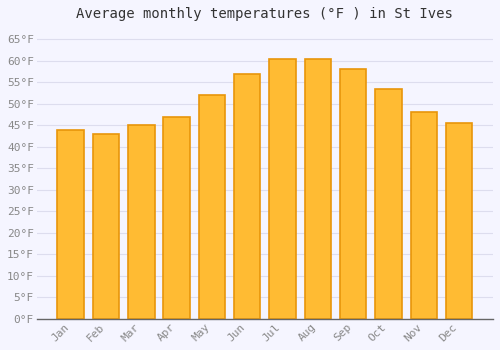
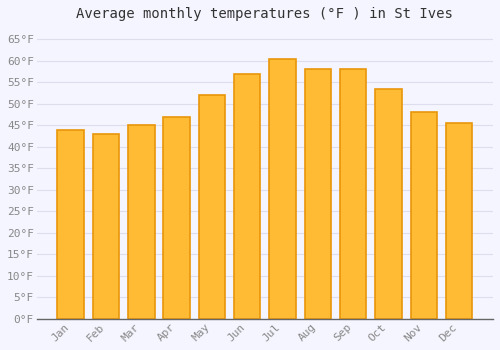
Aug: 60.5°F -> 58.0°F
